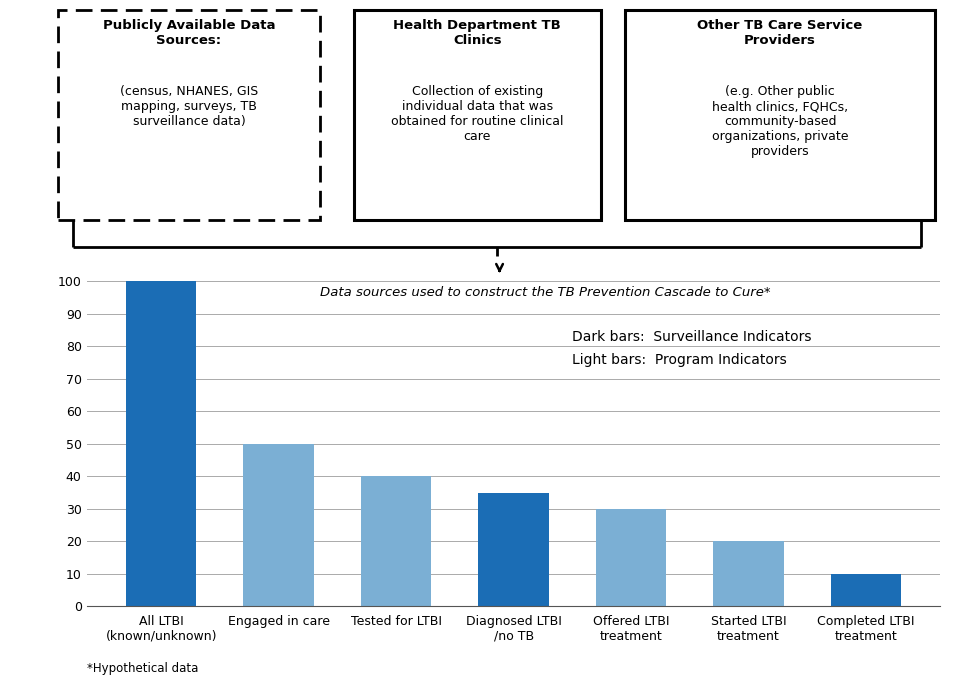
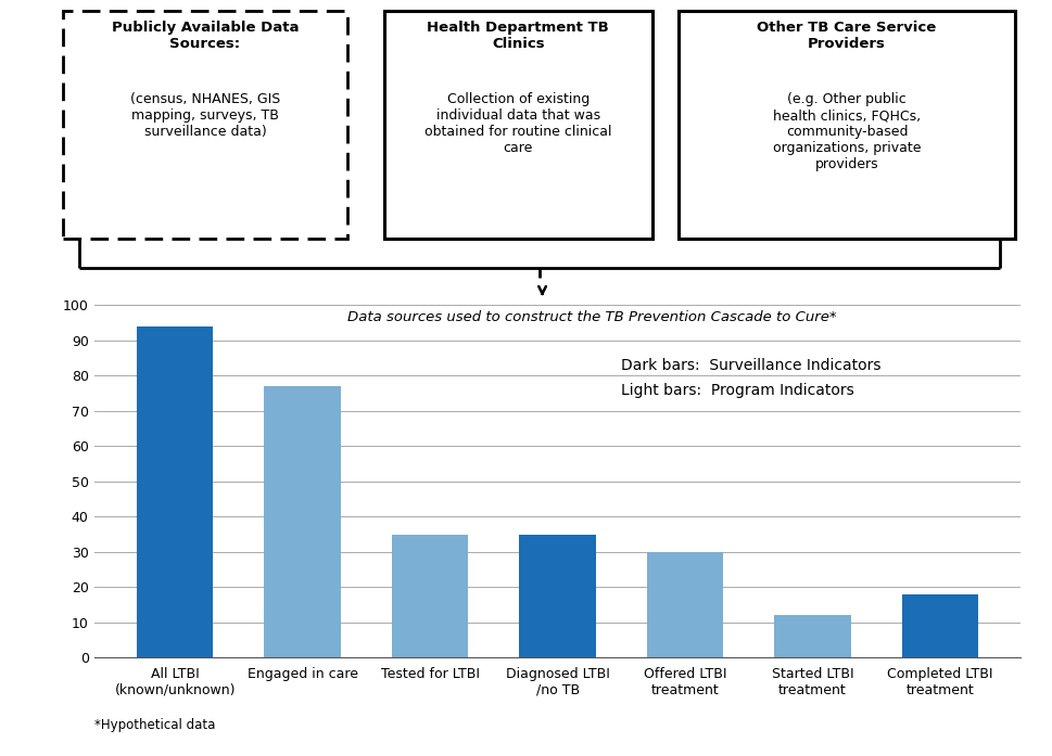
All LTBI (known/unknown): 100 -> 94
Engaged in care: 50 -> 77
Tested for LTBI: 40 -> 35
Started LTBI treatment: 20 -> 12
Completed LTBI treatment: 10 -> 18
